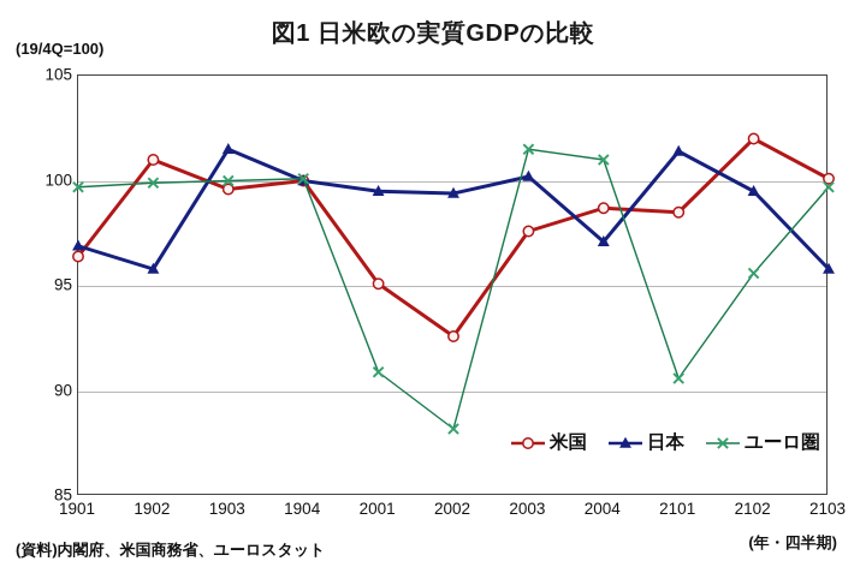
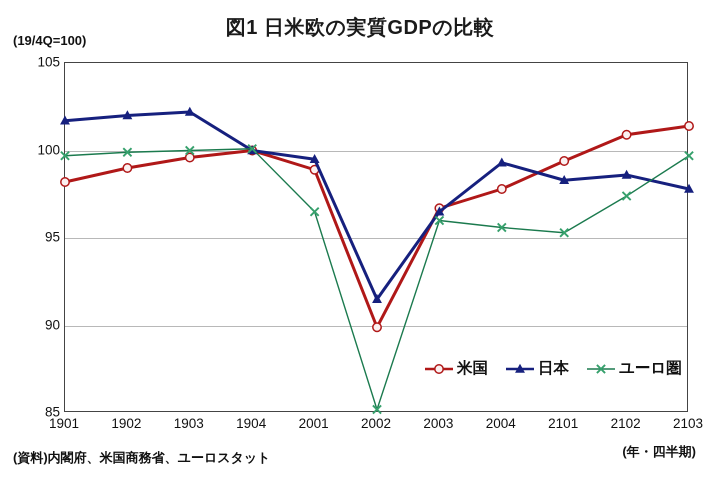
米国/1901: 96.4 -> 98.2
日本/1901: 96.9 -> 101.7
米国/1902: 101.0 -> 99.0
日本/1902: 95.8 -> 102.0
日本/1903: 101.5 -> 102.2
米国/2001: 95.1 -> 98.9
ユーロ圏/2001: 90.9 -> 96.5
米国/2002: 92.6 -> 89.9
日本/2002: 99.4 -> 91.5
ユーロ圏/2002: 88.2 -> 85.2
米国/2003: 97.6 -> 96.7
日本/2003: 100.2 -> 96.5
ユーロ圏/2003: 101.5 -> 96.0
米国/2004: 98.7 -> 97.8
日本/2004: 97.1 -> 99.3
ユーロ圏/2004: 101.0 -> 95.6
米国/2101: 98.5 -> 99.4
日本/2101: 101.4 -> 98.3
ユーロ圏/2101: 90.6 -> 95.3
米国/2102: 102.0 -> 100.9
日本/2102: 99.5 -> 98.6
ユーロ圏/2102: 95.6 -> 97.4
米国/2103: 100.1 -> 101.4
日本/2103: 95.8 -> 97.8
